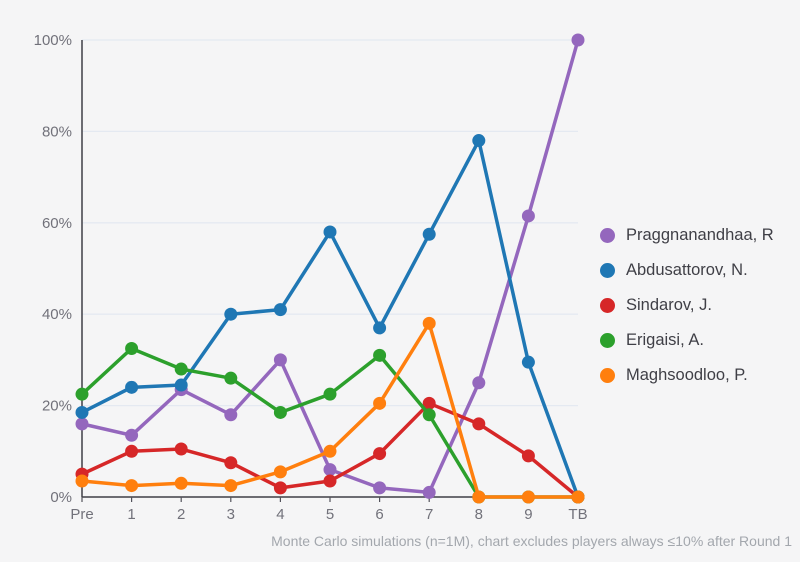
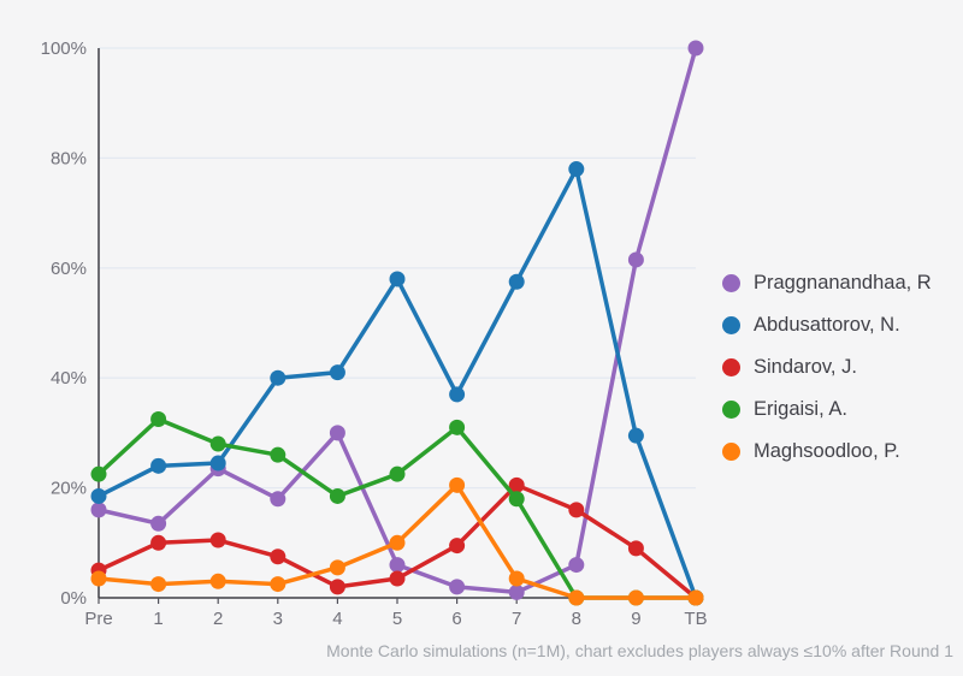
Maghsoodloo, P./7: 38% -> 4%
Praggnanandhaa, R/8: 25% -> 6%
